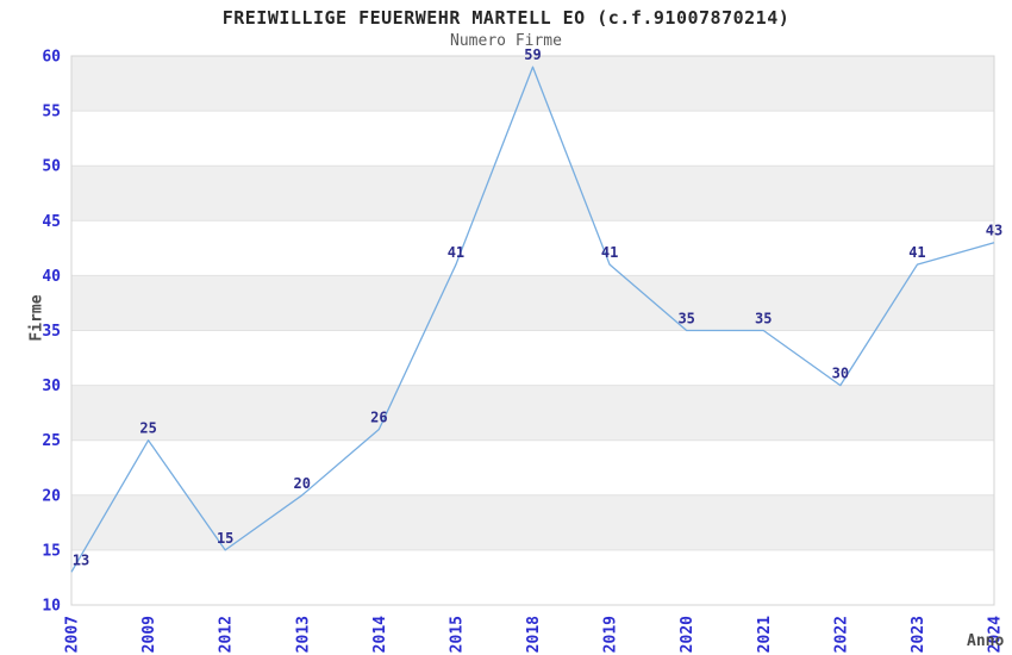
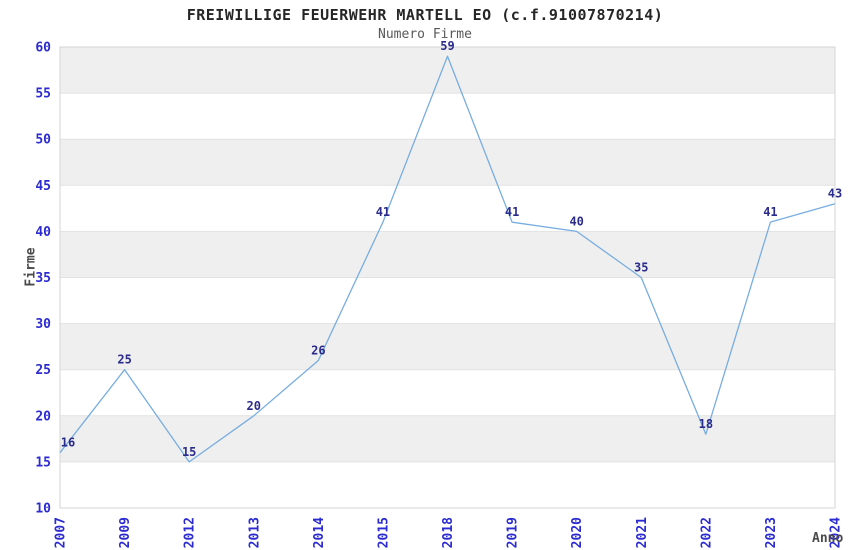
2007: 13 -> 16
2020: 35 -> 40
2022: 30 -> 18
